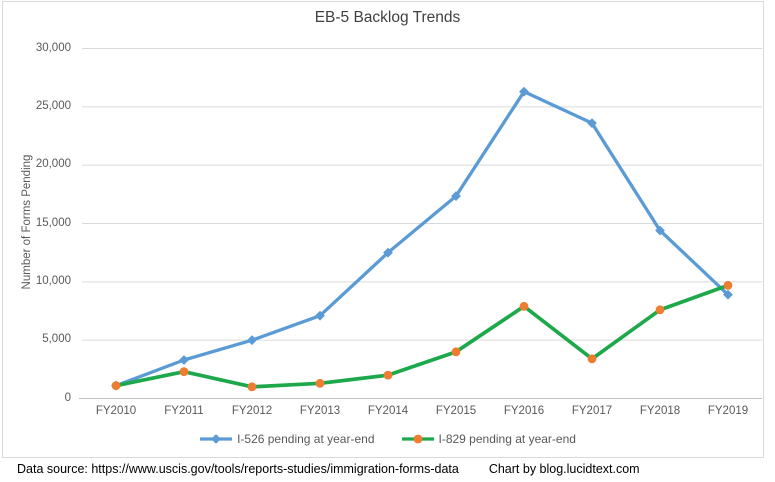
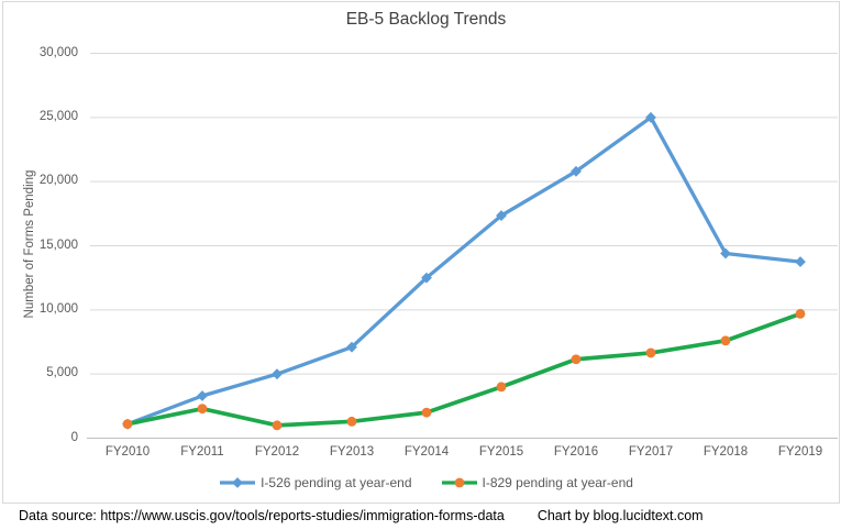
I-526 pending at year-end/FY2016: 26300 -> 20800
I-829 pending at year-end/FY2016: 7900 -> 6200
I-526 pending at year-end/FY2017: 23600 -> 25000
I-829 pending at year-end/FY2017: 3400 -> 6600
I-526 pending at year-end/FY2019: 8900 -> 13800
